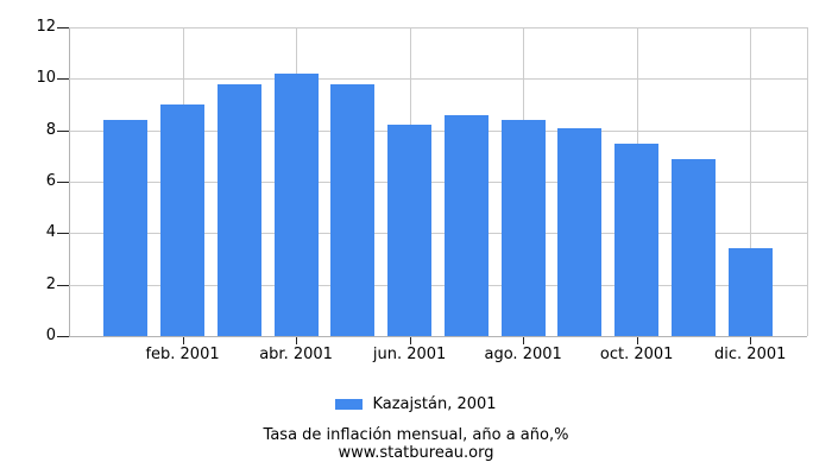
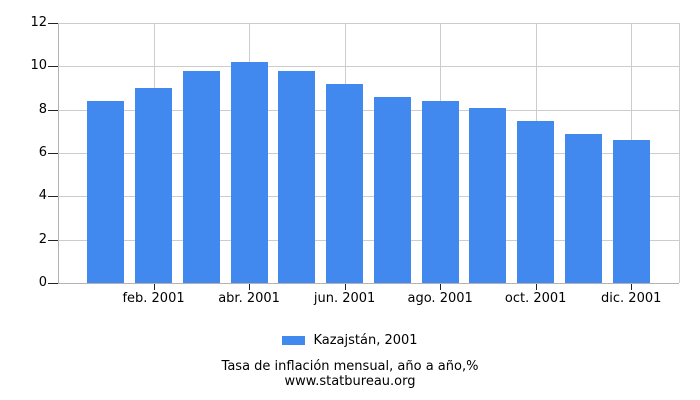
jun. 2001: 8.2 -> 9.2
dic. 2001: 3.4 -> 6.6
